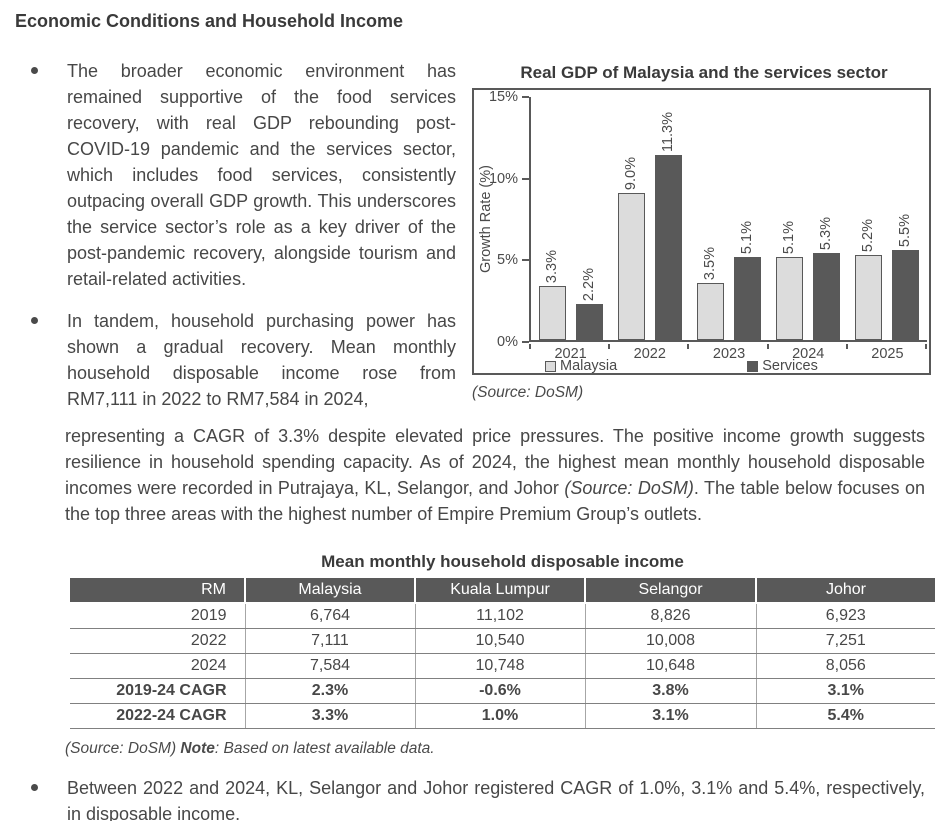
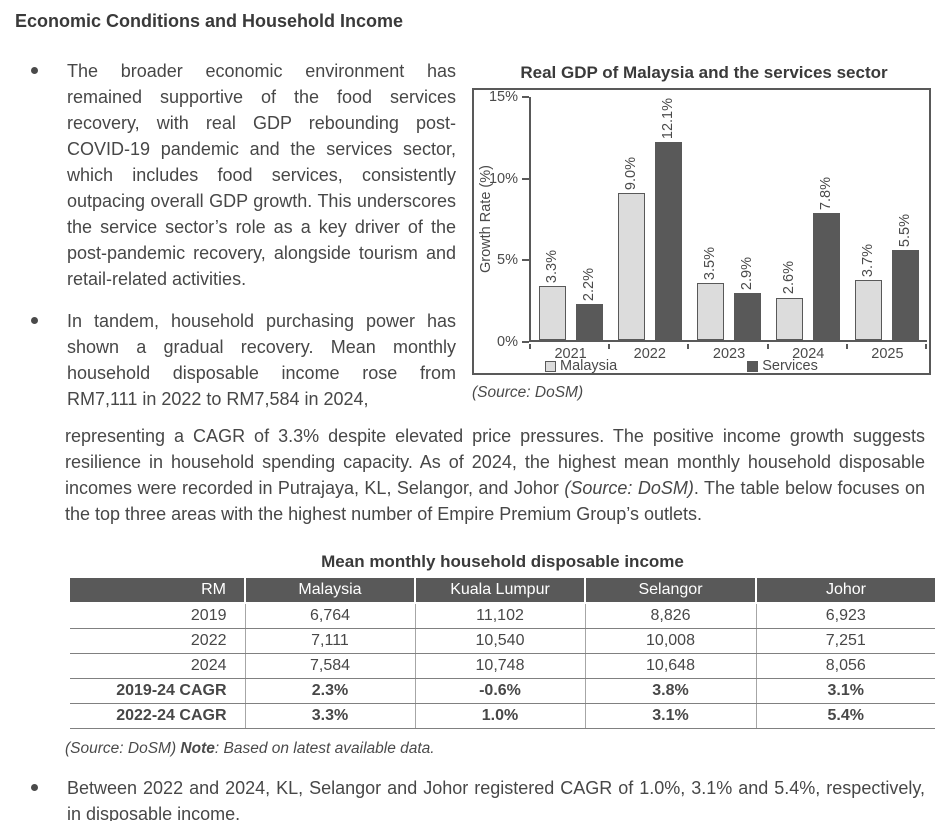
Services/2022: 11.3% -> 12.1%
Services/2023: 5.1% -> 2.9%
Malaysia/2024: 5.1% -> 2.6%
Services/2024: 5.3% -> 7.8%
Malaysia/2025: 5.2% -> 3.7%
